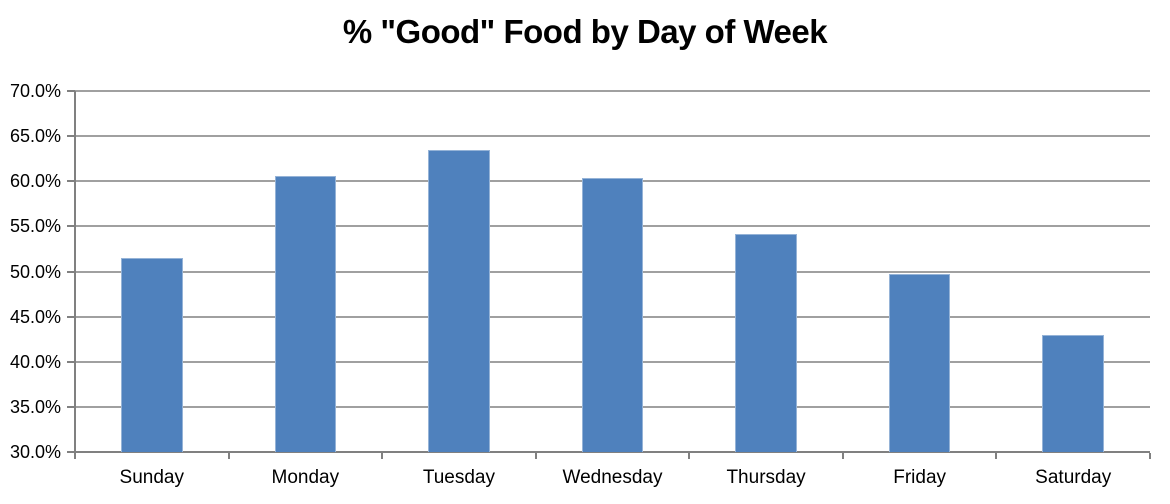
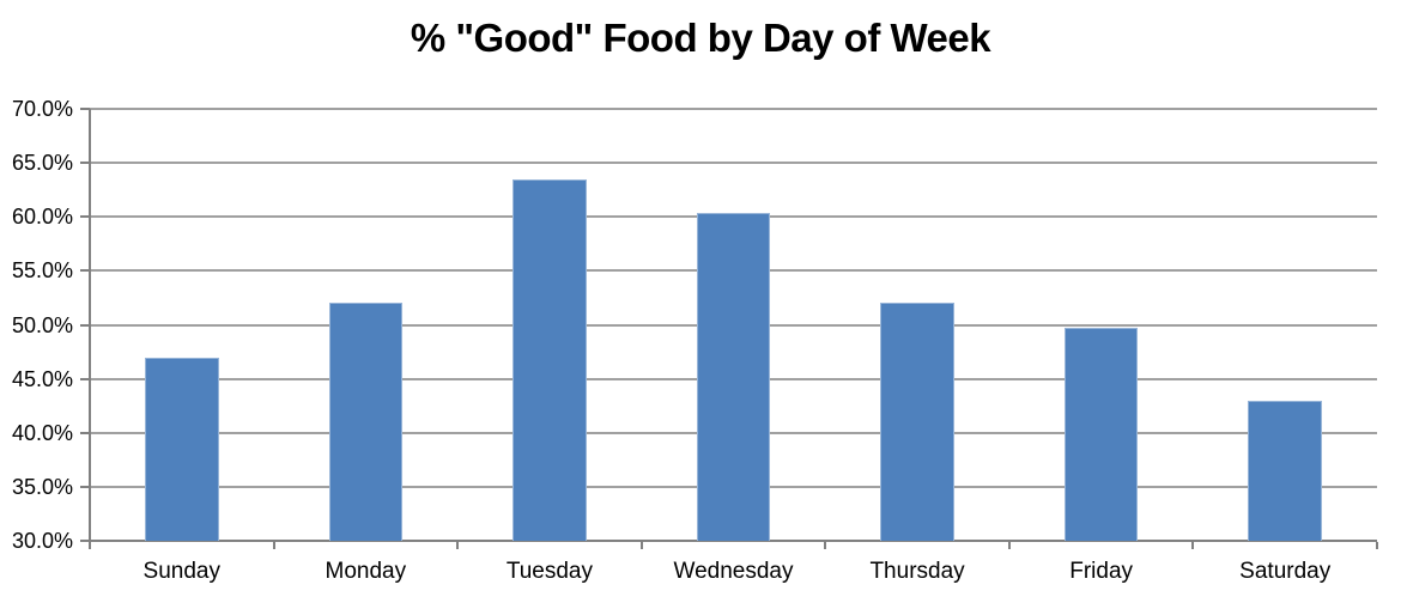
Sunday: 52% -> 47%
Monday: 61% -> 52%
Thursday: 54% -> 52%
